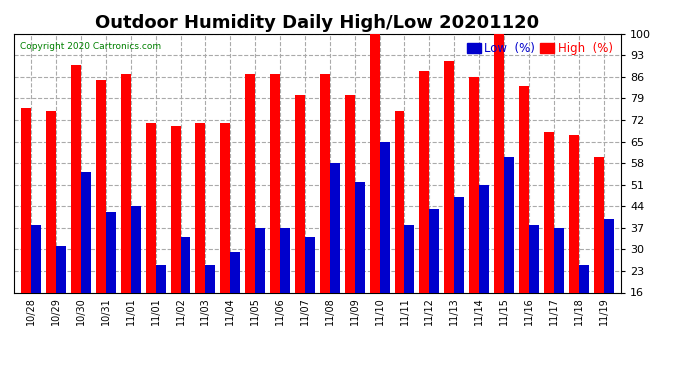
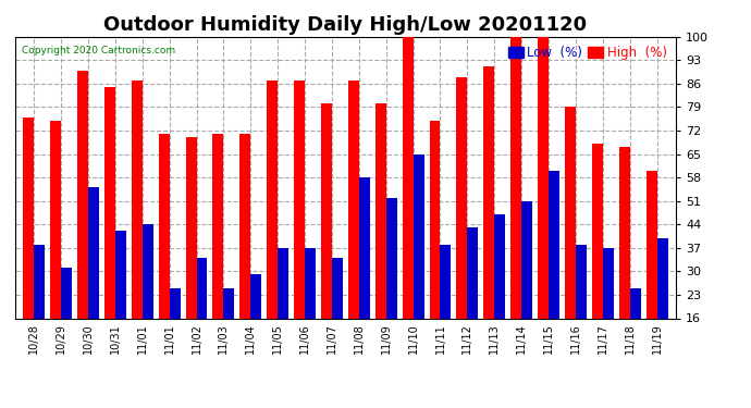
High (%)/11/14: 86 -> 100
High (%)/11/16: 83 -> 79
